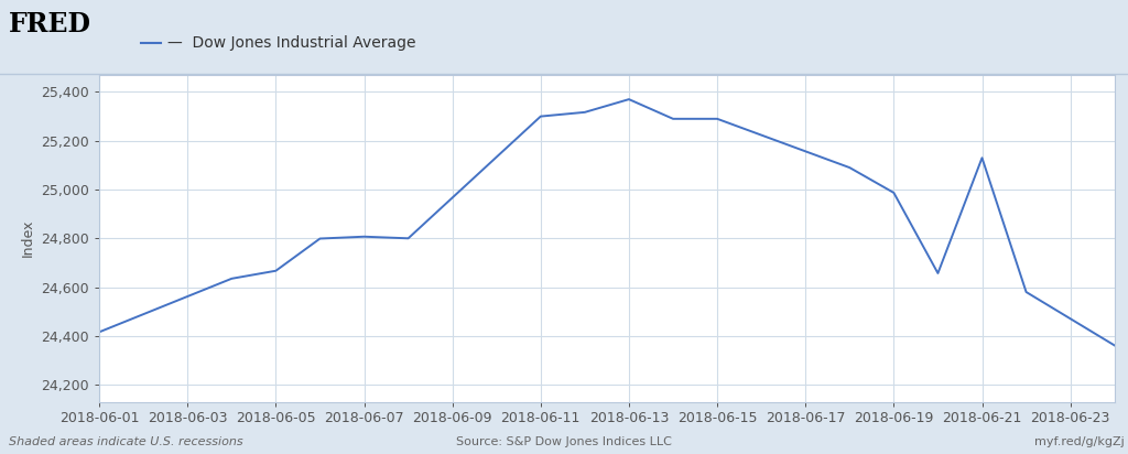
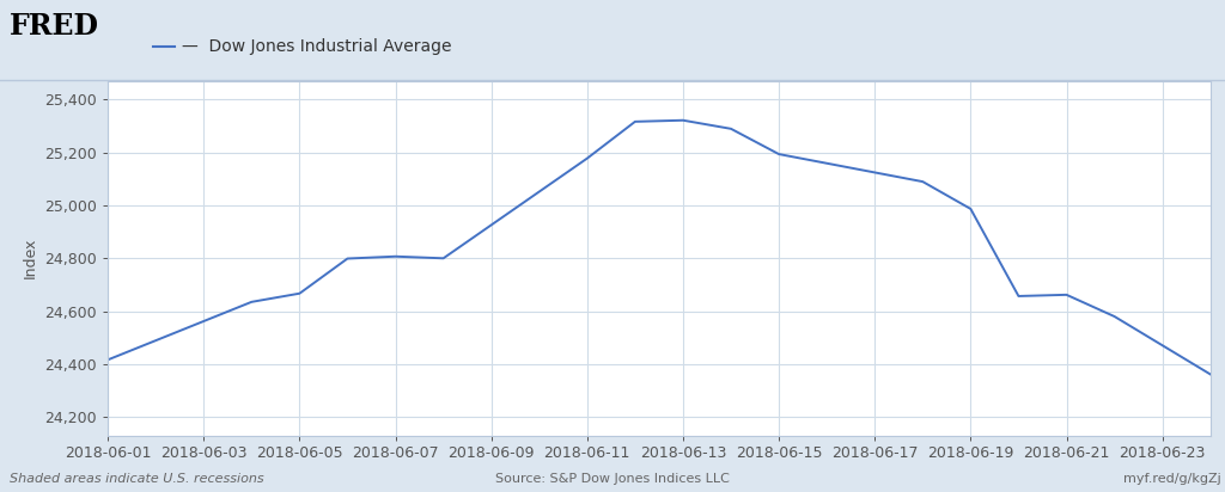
2018-06-11: 25,300 -> 25,178
2018-06-13: 25,370 -> 25,322
2018-06-15: 25,290 -> 25,194
2018-06-21: 25,130 -> 24,662
